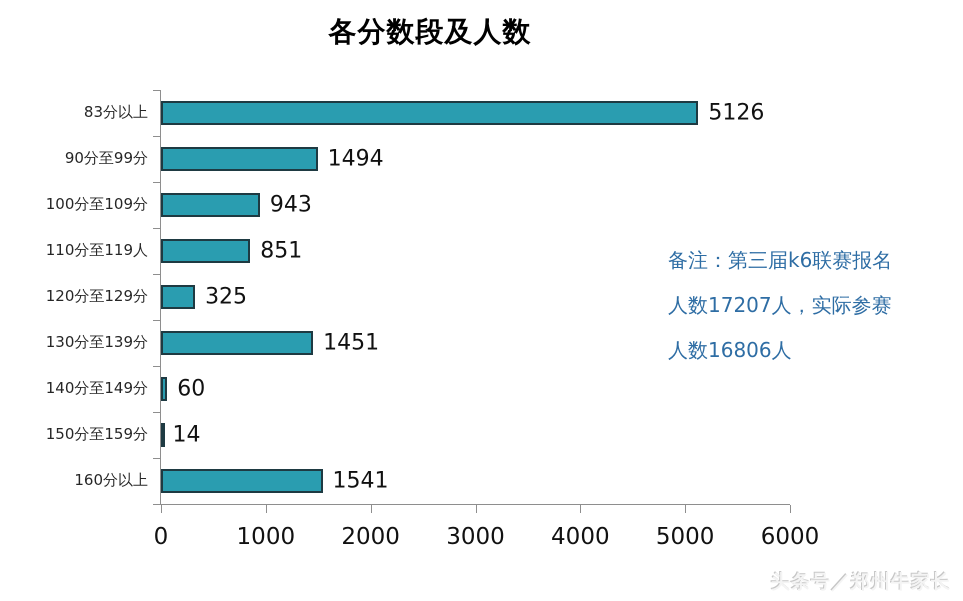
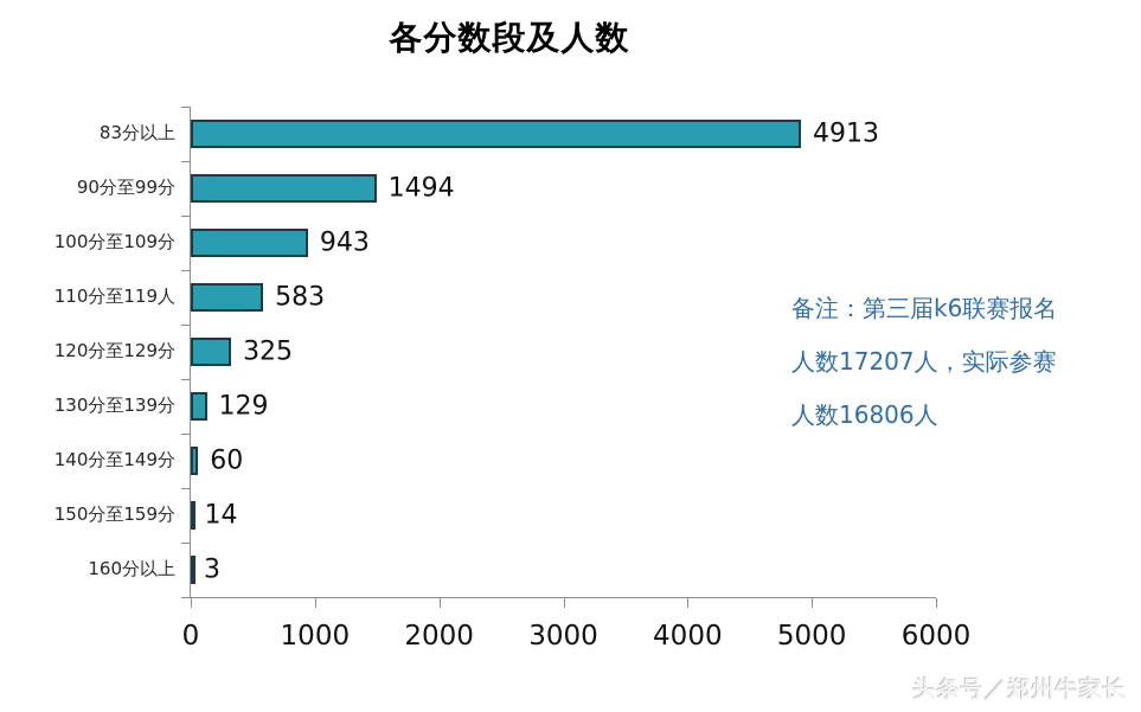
83分以上: 5126 -> 4913
110分至119人: 851 -> 583
130分至139分: 1451 -> 129
160分以上: 1541 -> 3
